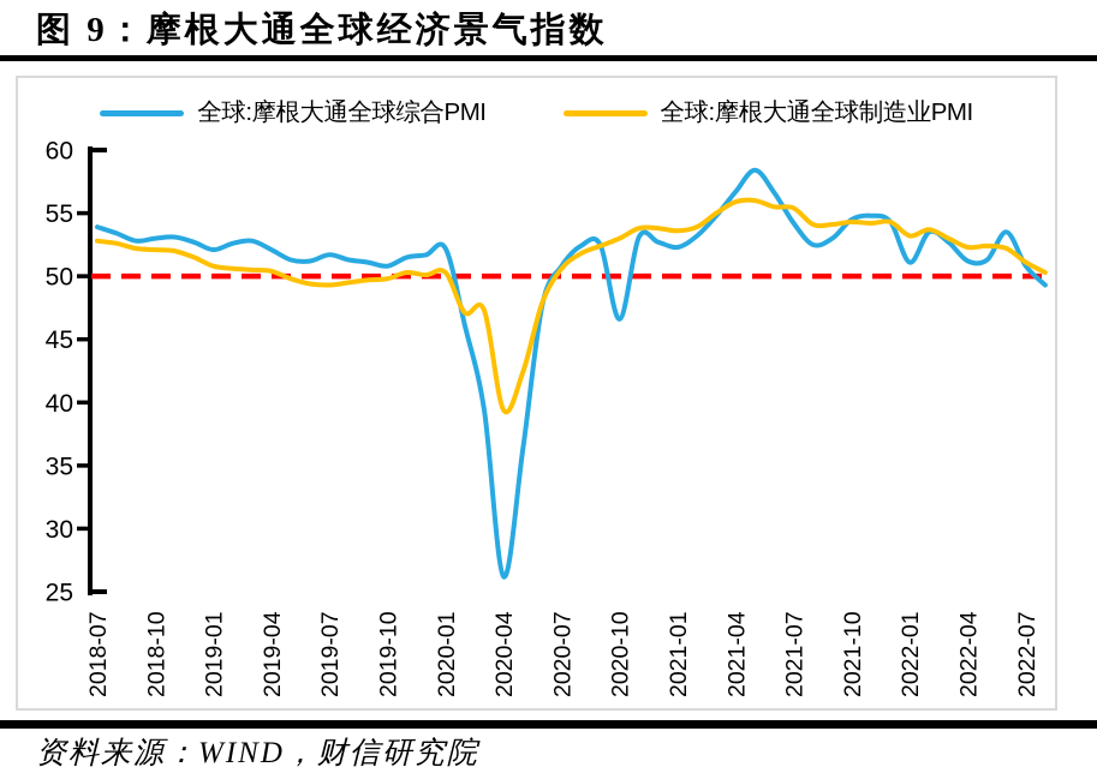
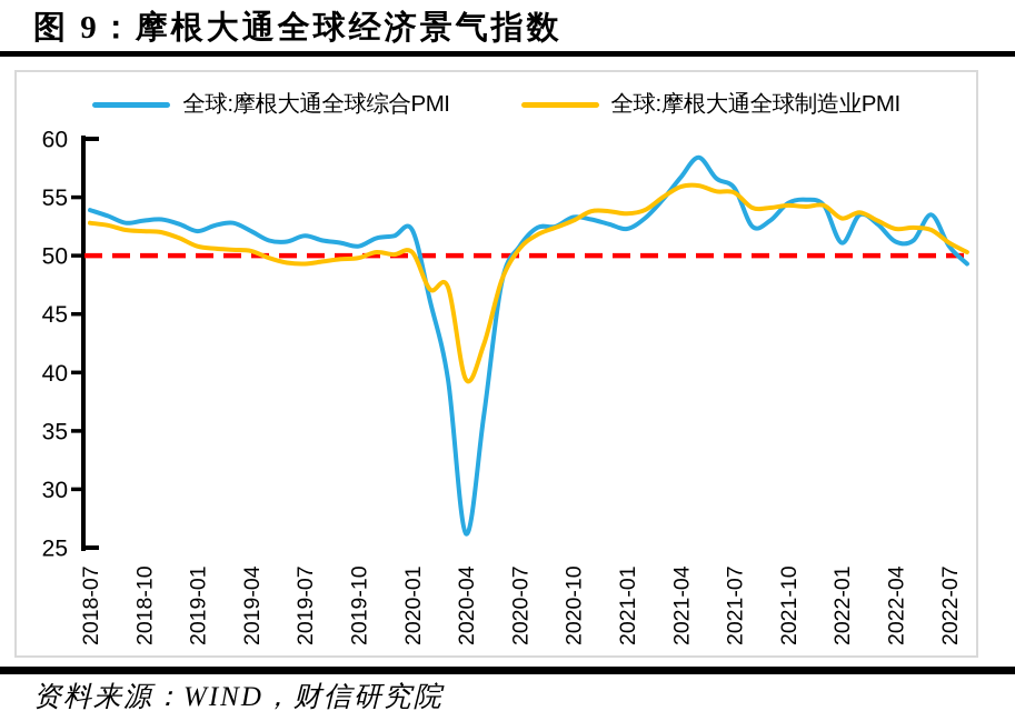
全球:摩根大通全球综合PMI/2020-10: 46.6 -> 53.3
全球:摩根大通全球综合PMI/2021-07: 54.2 -> 55.8
